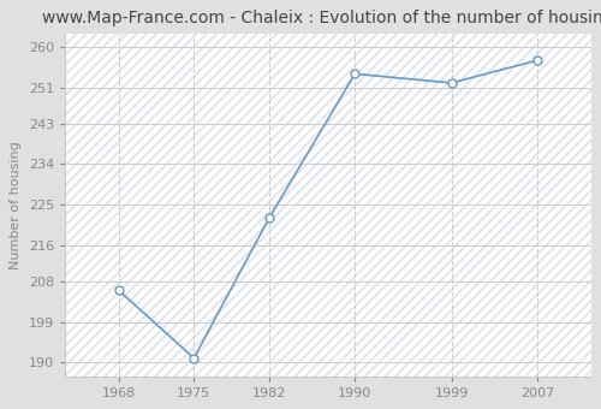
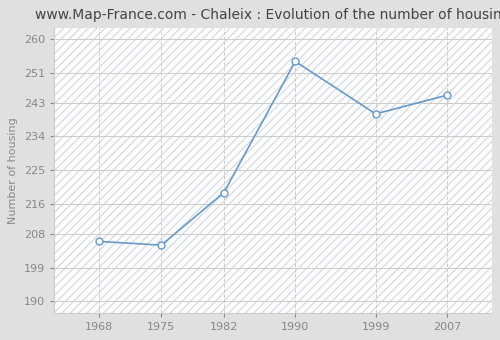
1975: 191 -> 205
1982: 222 -> 219
1999: 252 -> 240
2007: 257 -> 245
